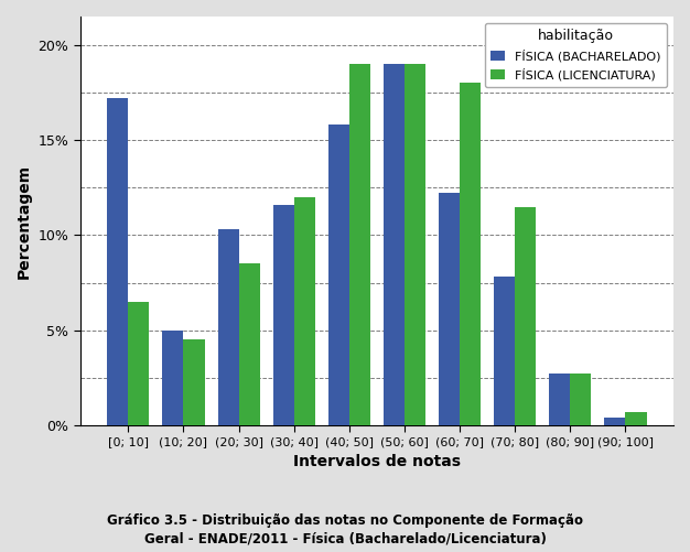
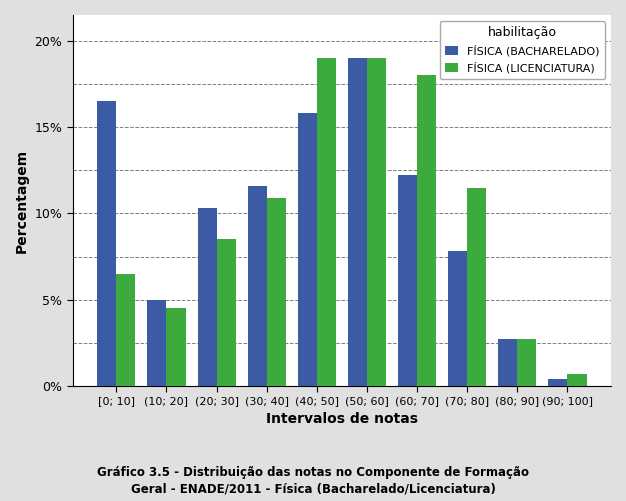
FÍSICA (BACHARELADO)/[0; 10]: 17.2% -> 16.5%
FÍSICA (LICENCIATURA)/(30; 40]: 12.0% -> 10.9%
